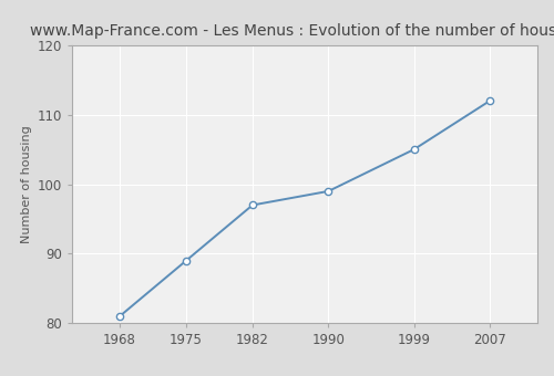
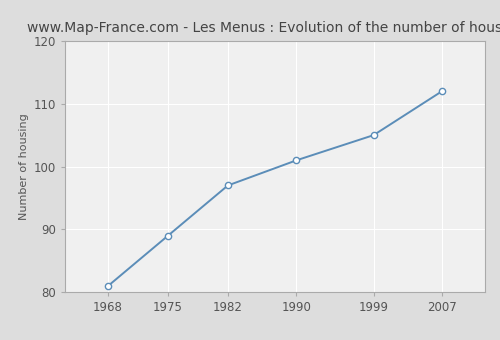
1990: 99 -> 101
